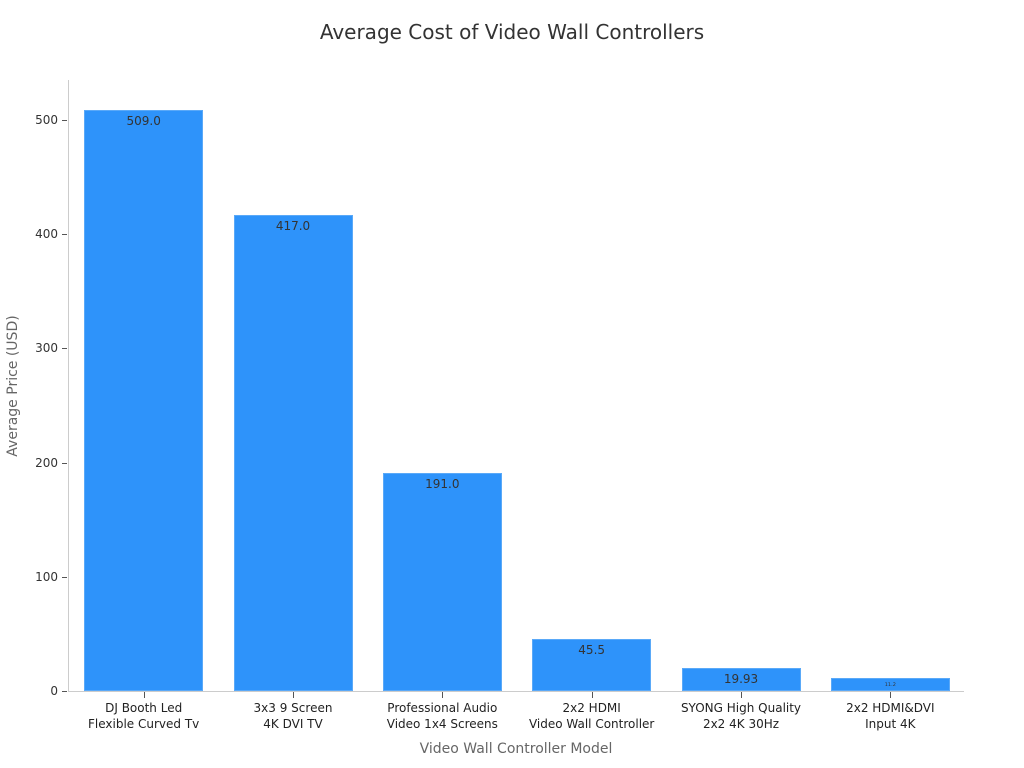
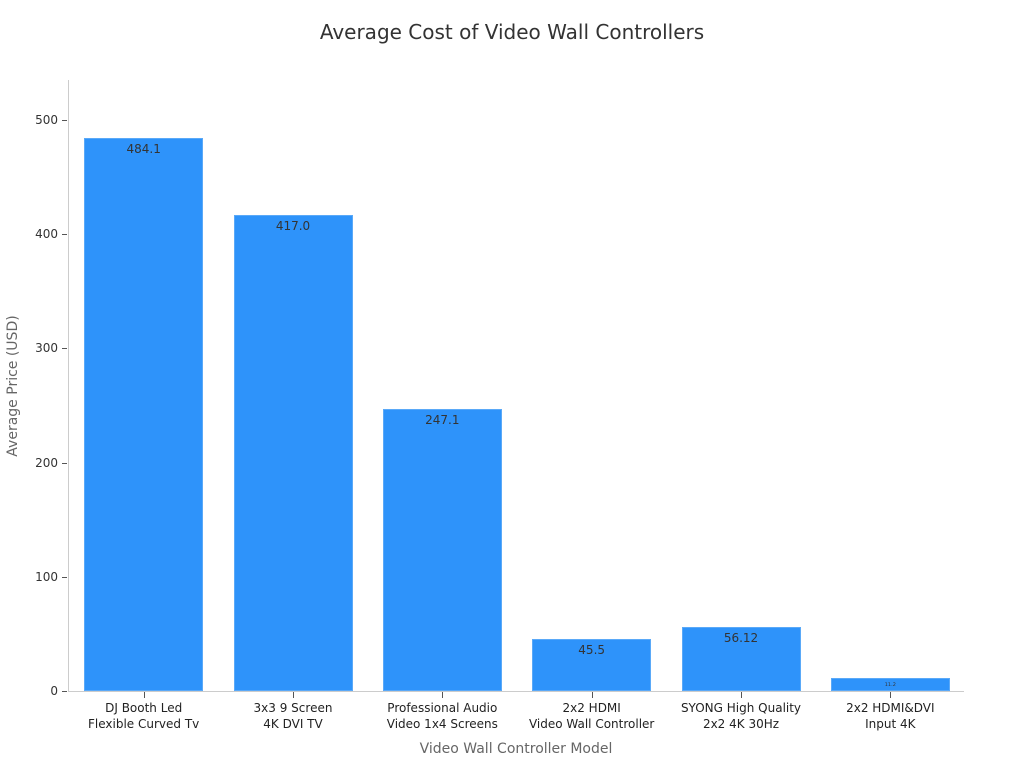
DJ Booth Led Flexible Curved Tv: 509.0 -> 484.1
Professional Audio Video 1x4 Screens: 191.0 -> 247.1
SYONG High Quality 2x2 4K 30Hz: 19.93 -> 56.12
